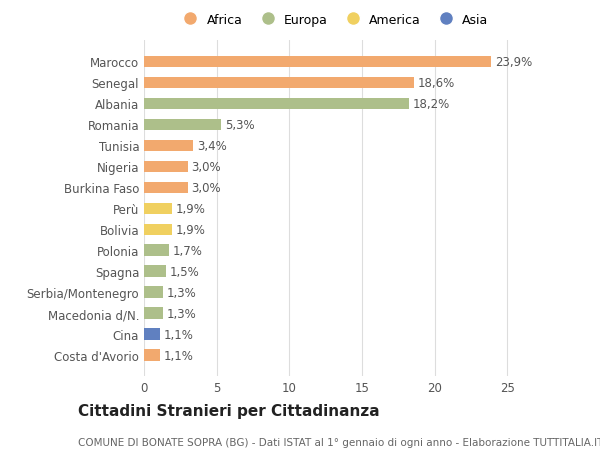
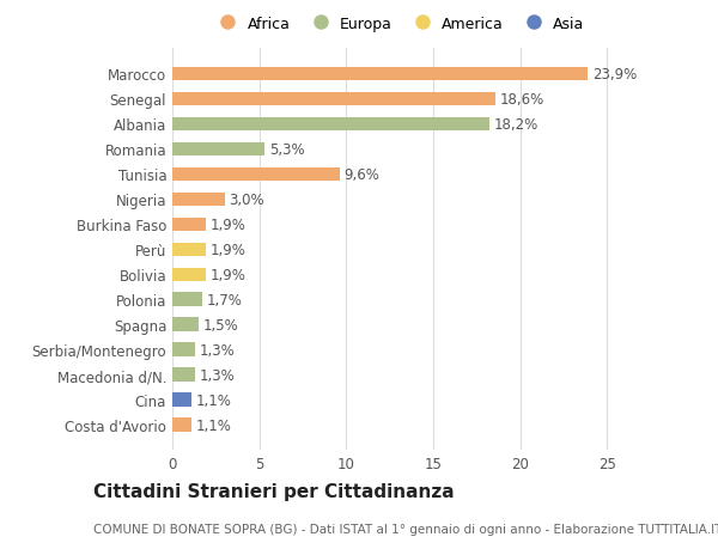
Tunisia: 3,4% -> 9,6%
Burkina Faso: 3,0% -> 1,9%
